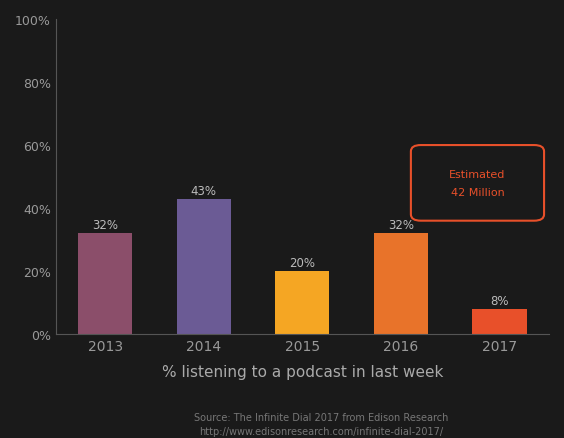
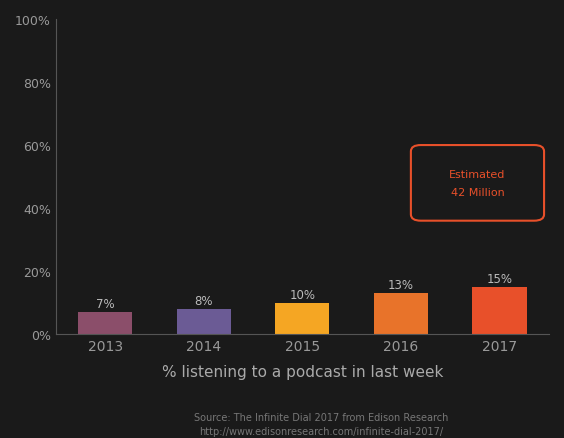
2013: 32% -> 7%
2014: 43% -> 8%
2015: 20% -> 10%
2016: 32% -> 13%
2017: 8% -> 15%
